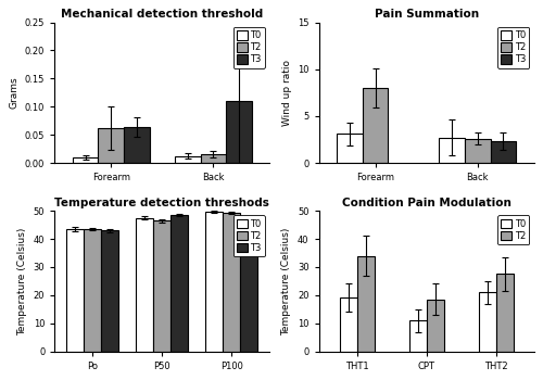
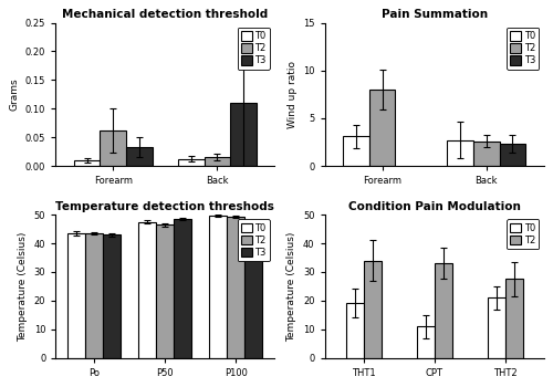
Mechanical detection threshold/T3/Forearm: 0.064 -> 0.033
Condition Pain Modulation/T2/CPT: 18.5 -> 33.0
